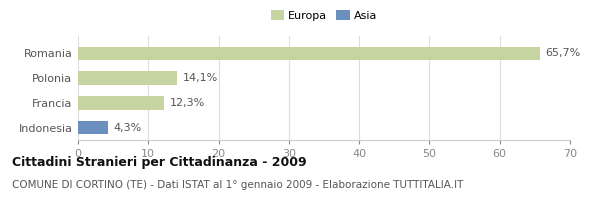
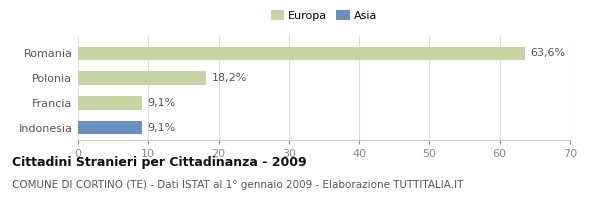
Romania: 65,7% -> 63,6%
Polonia: 14,1% -> 18,2%
Francia: 12,3% -> 9,1%
Indonesia: 4,3% -> 9,1%
